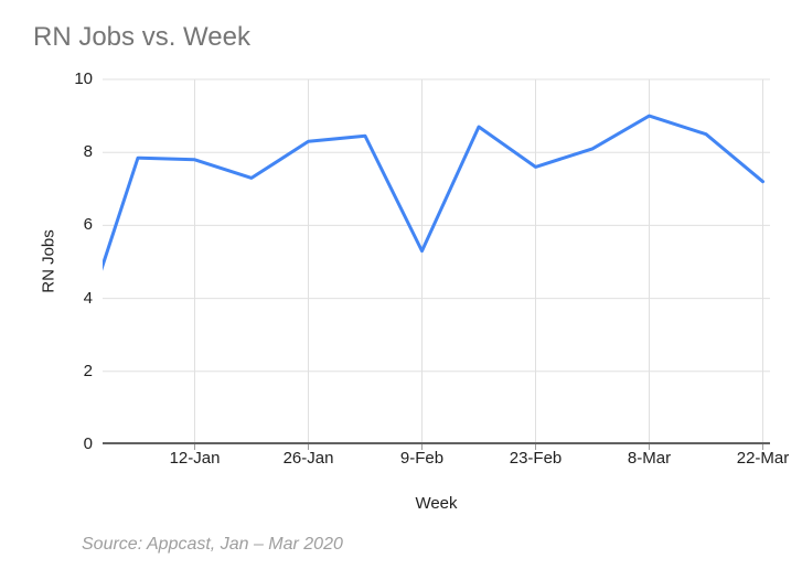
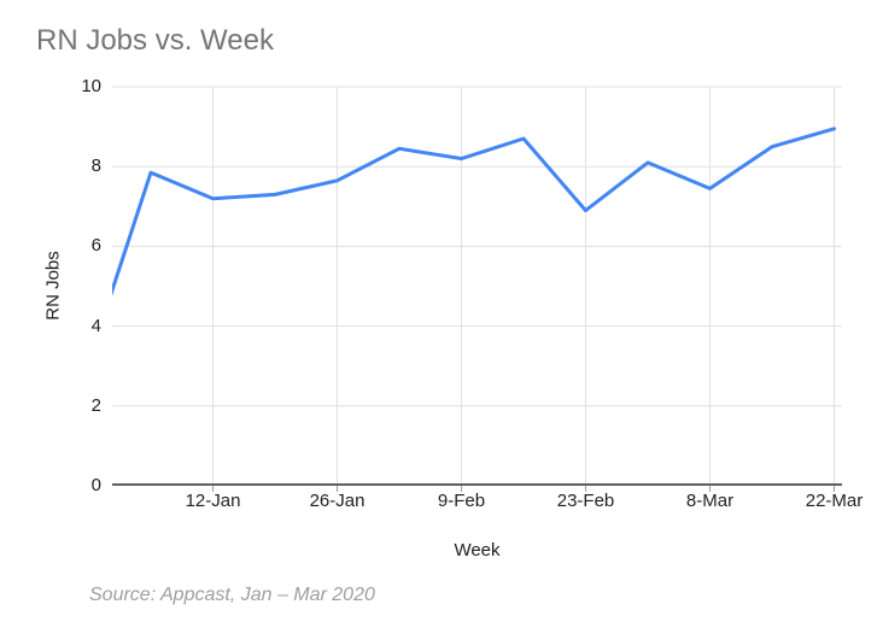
12-Jan: 7.8 -> 7.2
26-Jan: 8.3 -> 7.7
9-Feb: 5.3 -> 8.2
23-Feb: 7.6 -> 6.9
8-Mar: 9.0 -> 7.5
22-Mar: 7.2 -> 8.9
